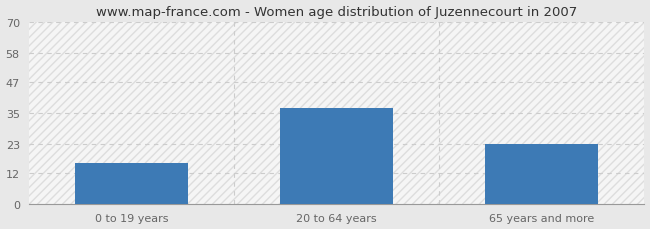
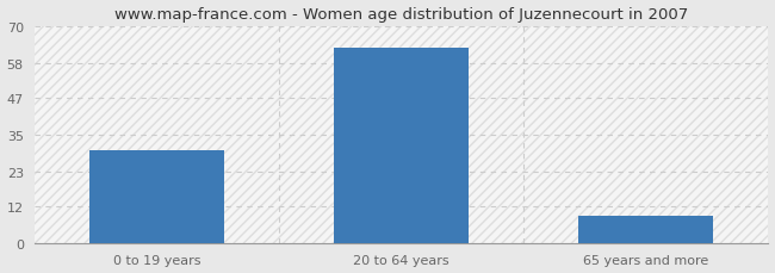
0 to 19 years: 16 -> 30
20 to 64 years: 37 -> 63
65 years and more: 23 -> 9
